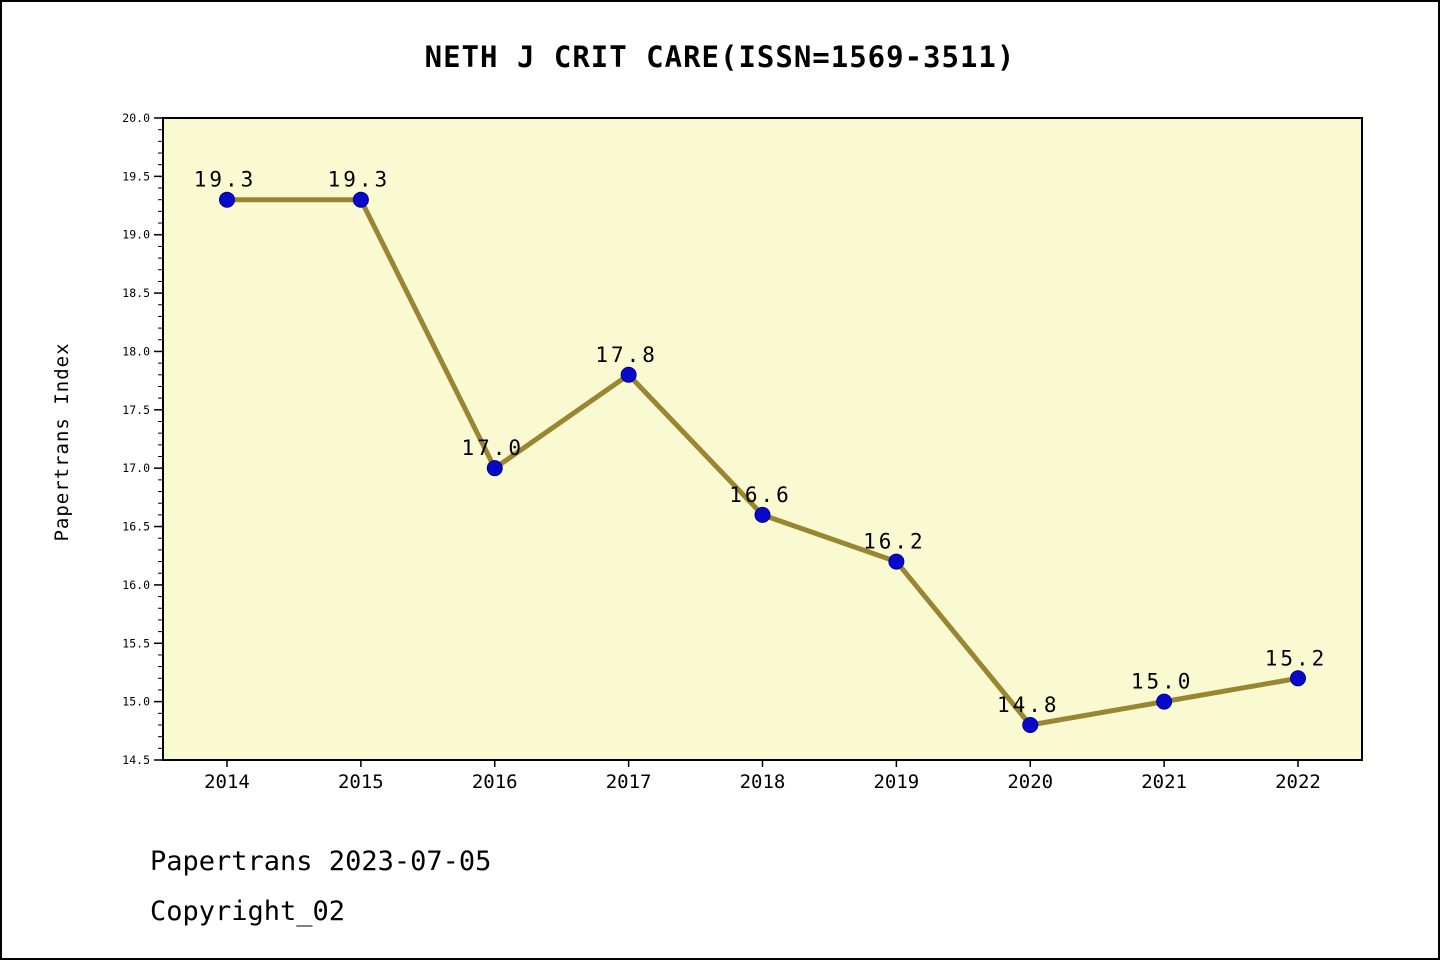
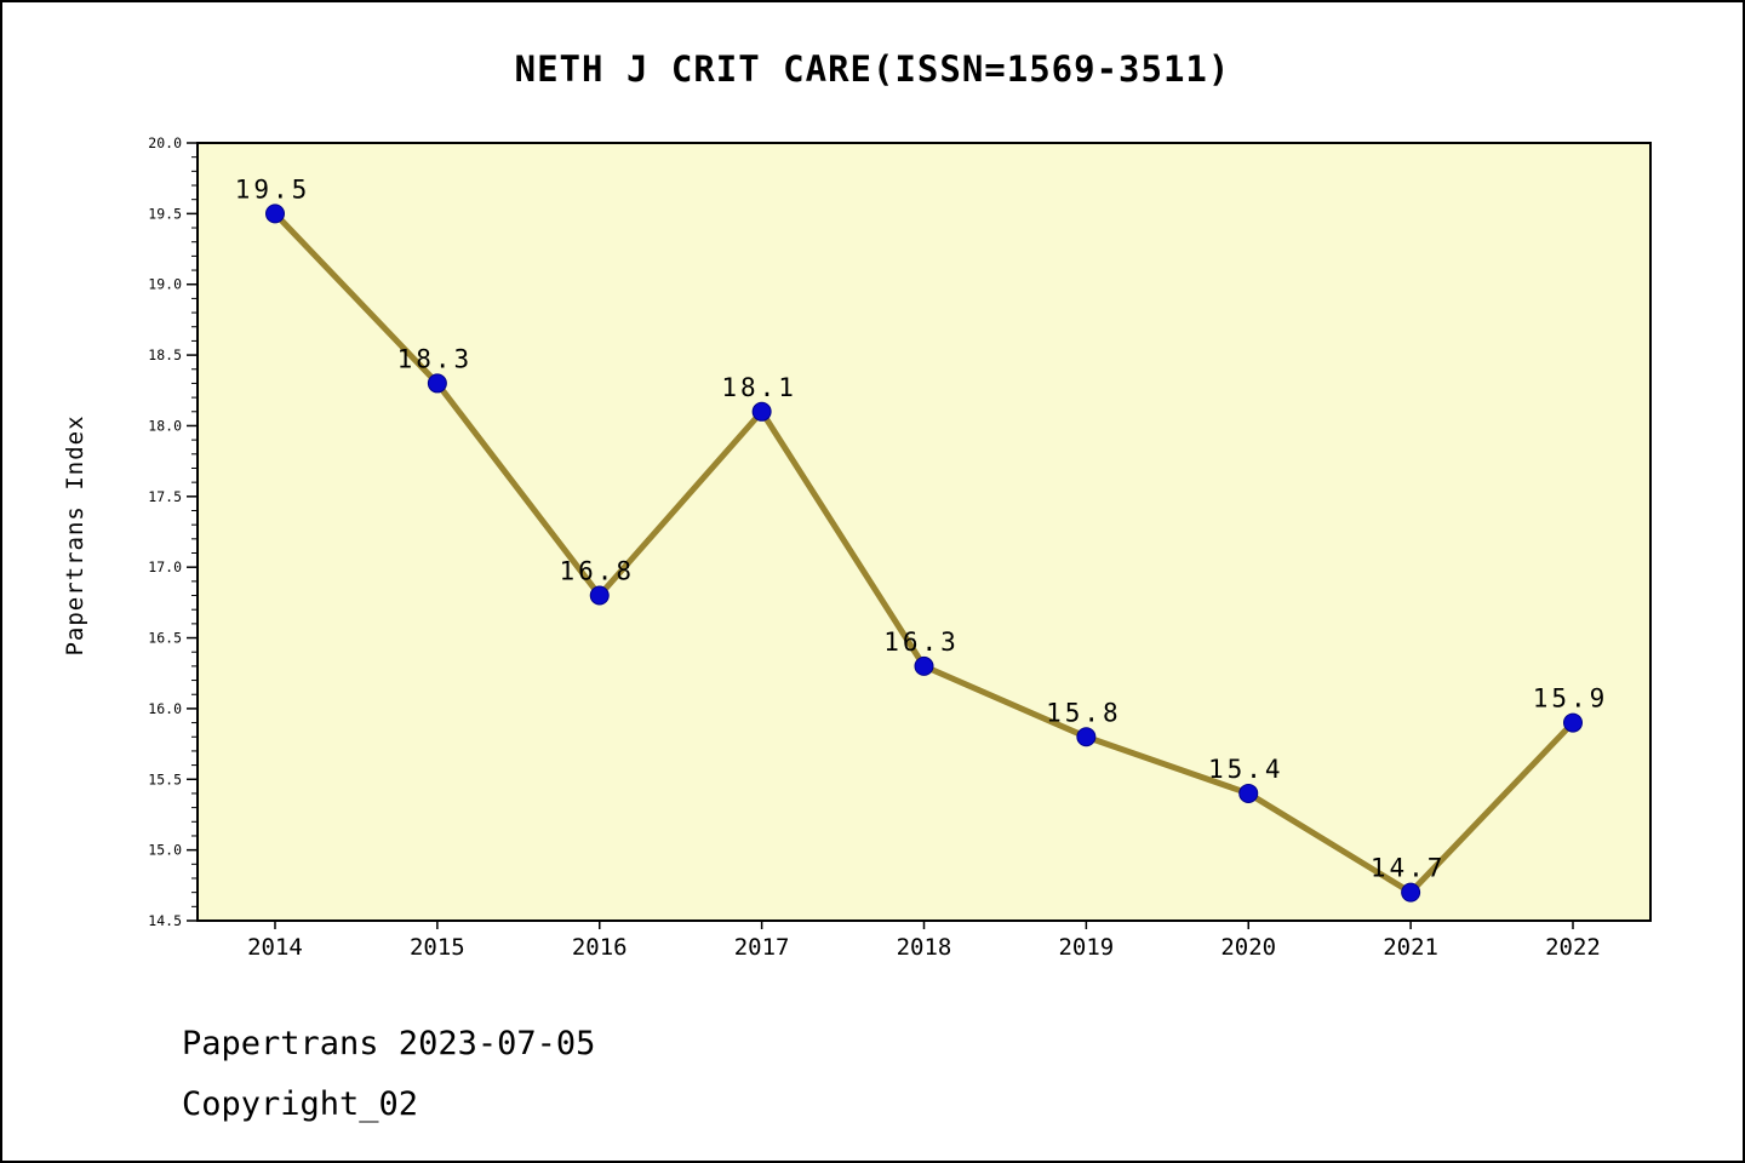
2014: 19.3 -> 19.5
2015: 19.3 -> 18.3
2016: 17.0 -> 16.8
2017: 17.8 -> 18.1
2018: 16.6 -> 16.3
2019: 16.2 -> 15.8
2020: 14.8 -> 15.4
2021: 15.0 -> 14.7
2022: 15.2 -> 15.9
